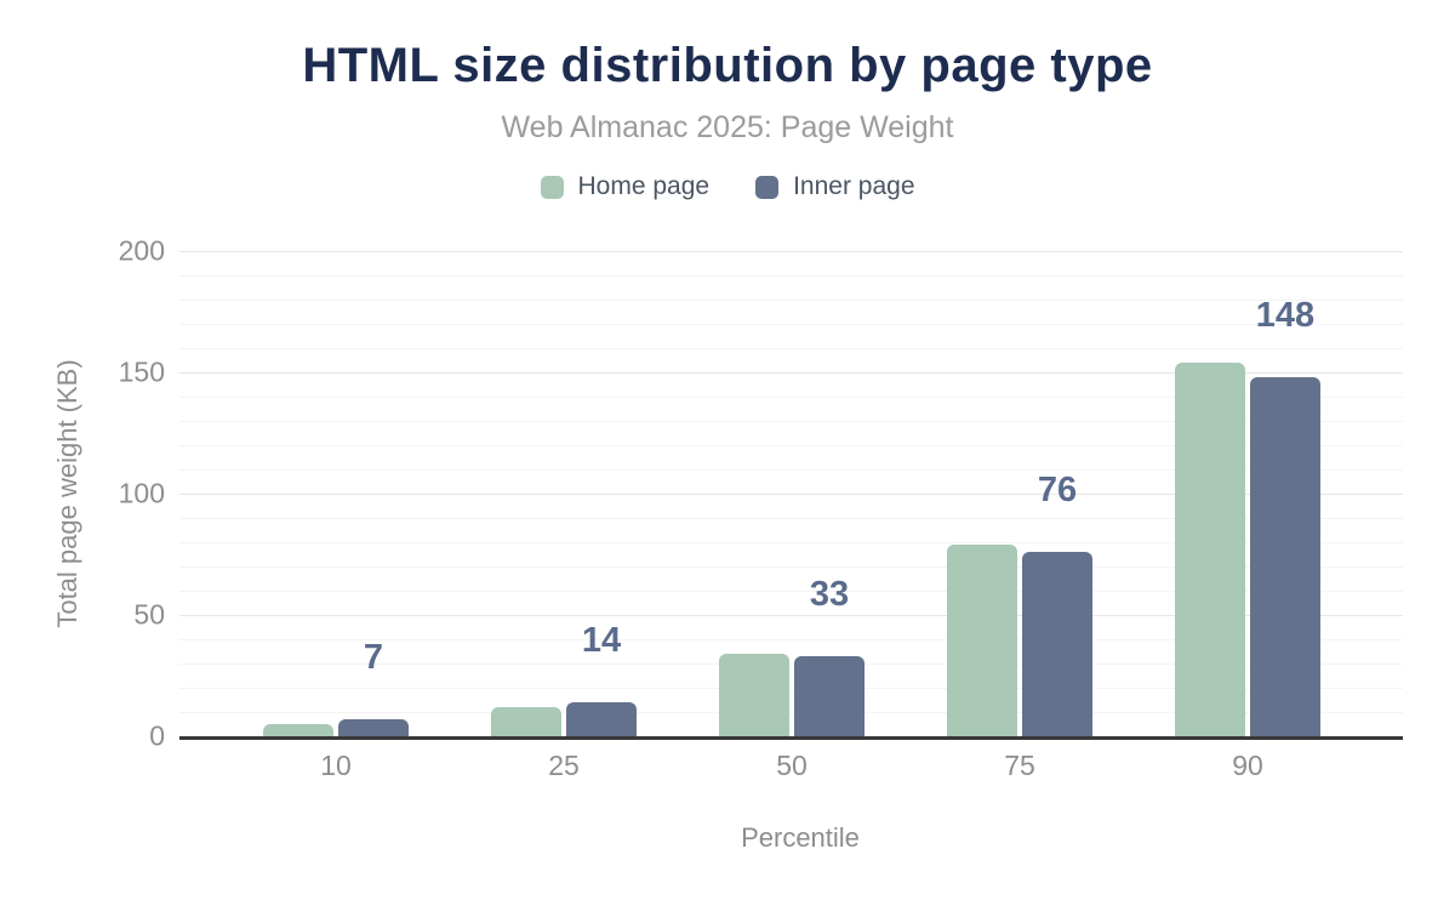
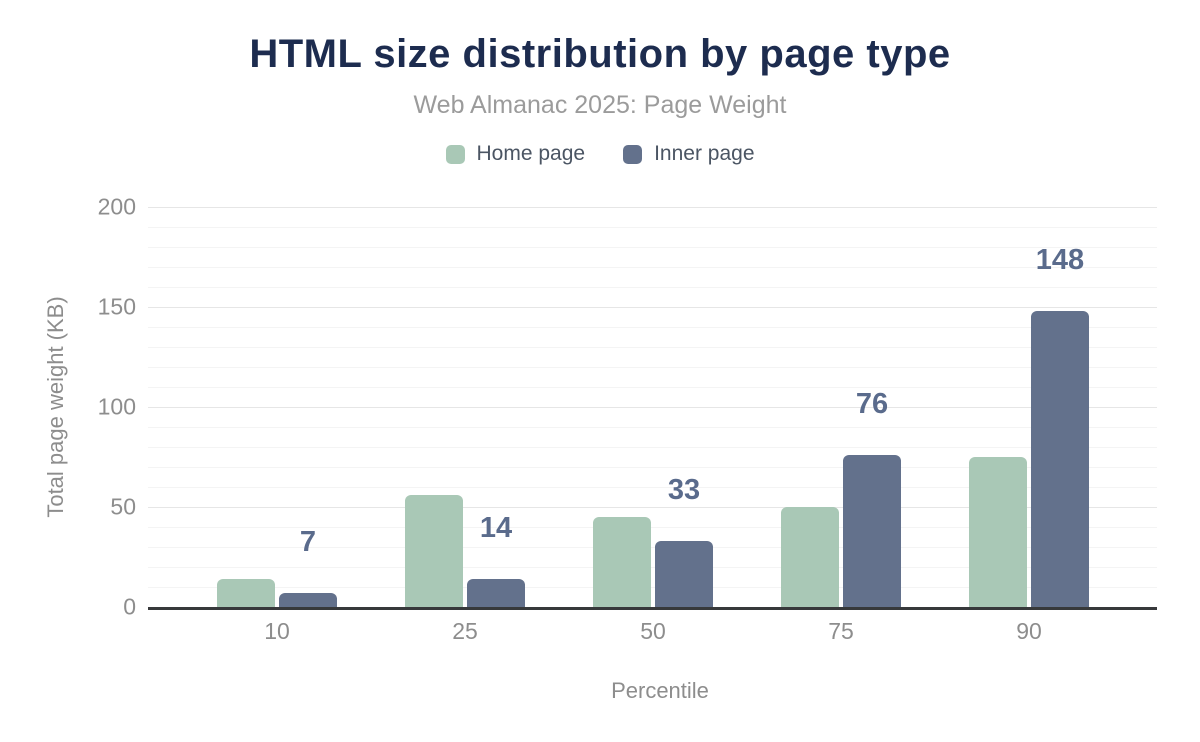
Home page/10: 5 -> 14
Home page/25: 12 -> 56
Home page/50: 34 -> 45
Home page/75: 79 -> 50
Home page/90: 154 -> 75
